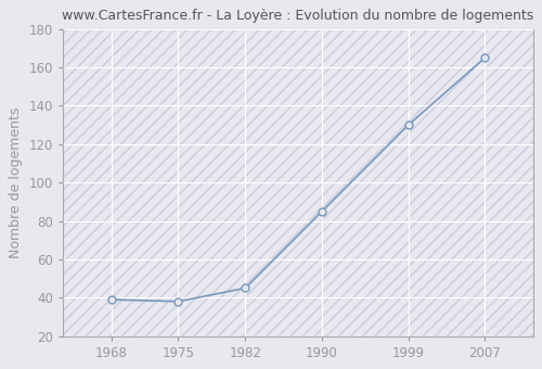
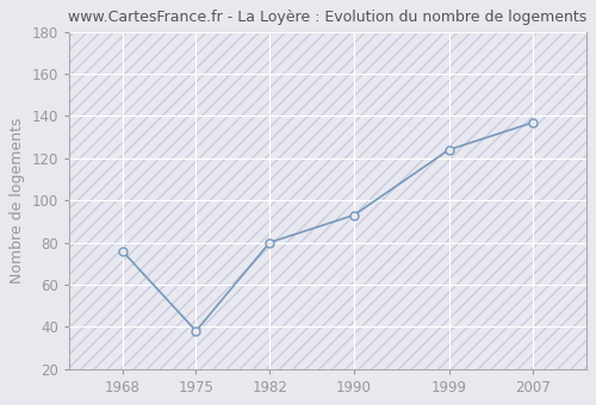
1968: 39 -> 76
1982: 45 -> 80
1990: 85 -> 93
1999: 130 -> 124
2007: 165 -> 137
